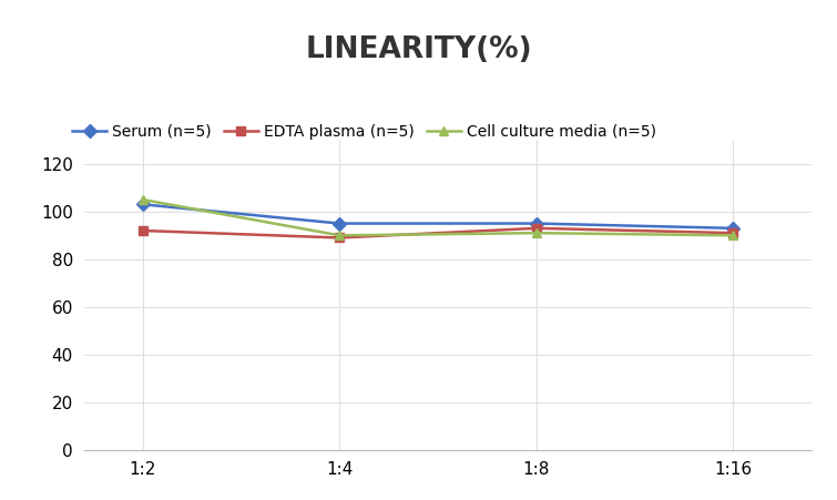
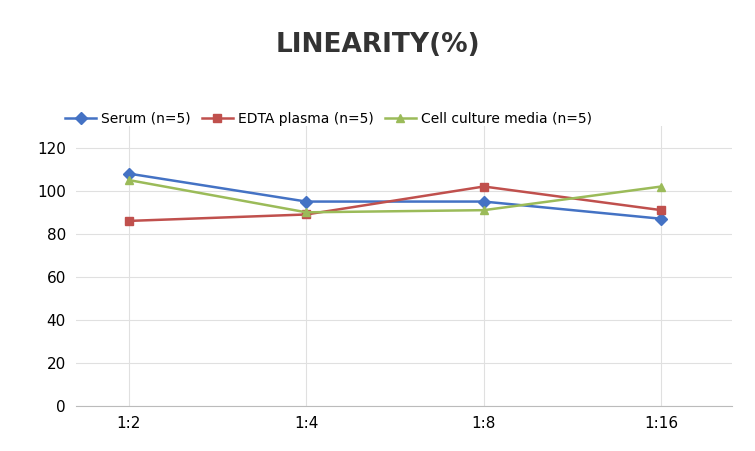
Serum (n=5)/1:2: 103 -> 108
EDTA plasma (n=5)/1:2: 92 -> 86
EDTA plasma (n=5)/1:8: 93 -> 102
Serum (n=5)/1:16: 93 -> 87
Cell culture media (n=5)/1:16: 90 -> 102
